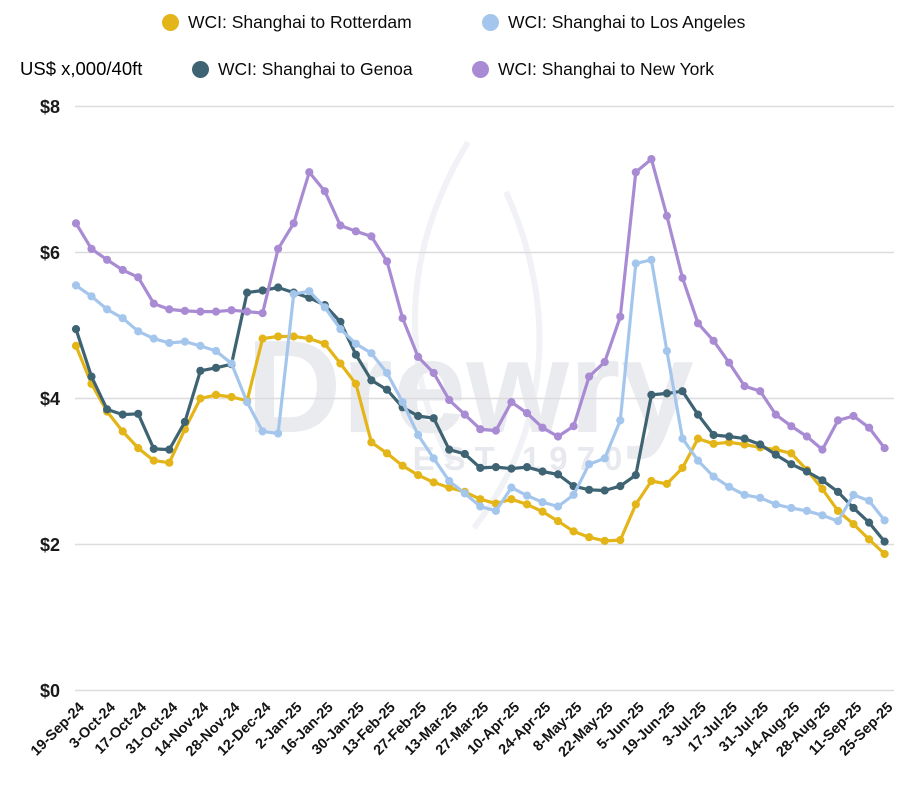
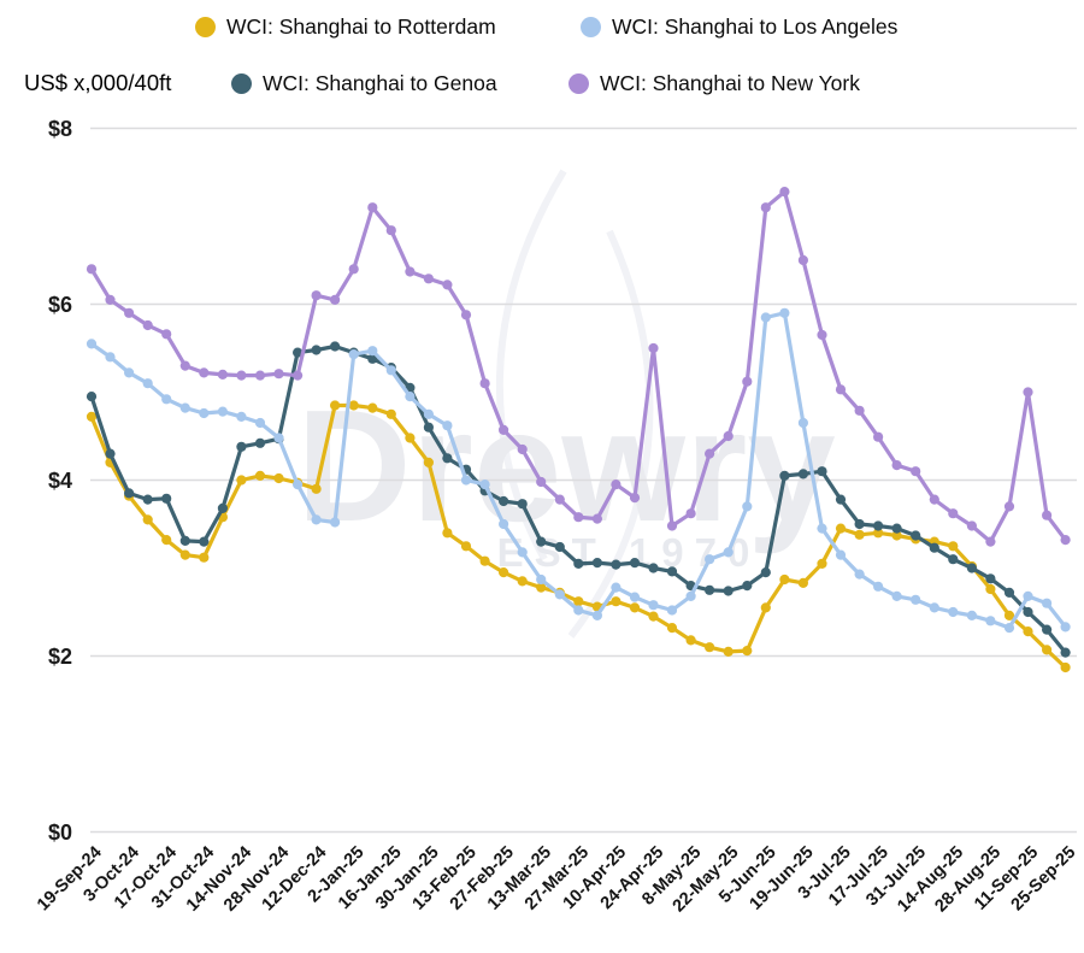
WCI: Shanghai to Rotterdam/12-Dec-24: $4.8 -> $3.9
WCI: Shanghai to New York/12-Dec-24: $5.2 -> $6.1
WCI: Shanghai to Los Angeles/13-Feb-25: $4.3 -> $4.0
WCI: Shanghai to New York/24-Apr-25: $3.6 -> $5.5
WCI: Shanghai to New York/11-Sep-25: $3.8 -> $5.0
